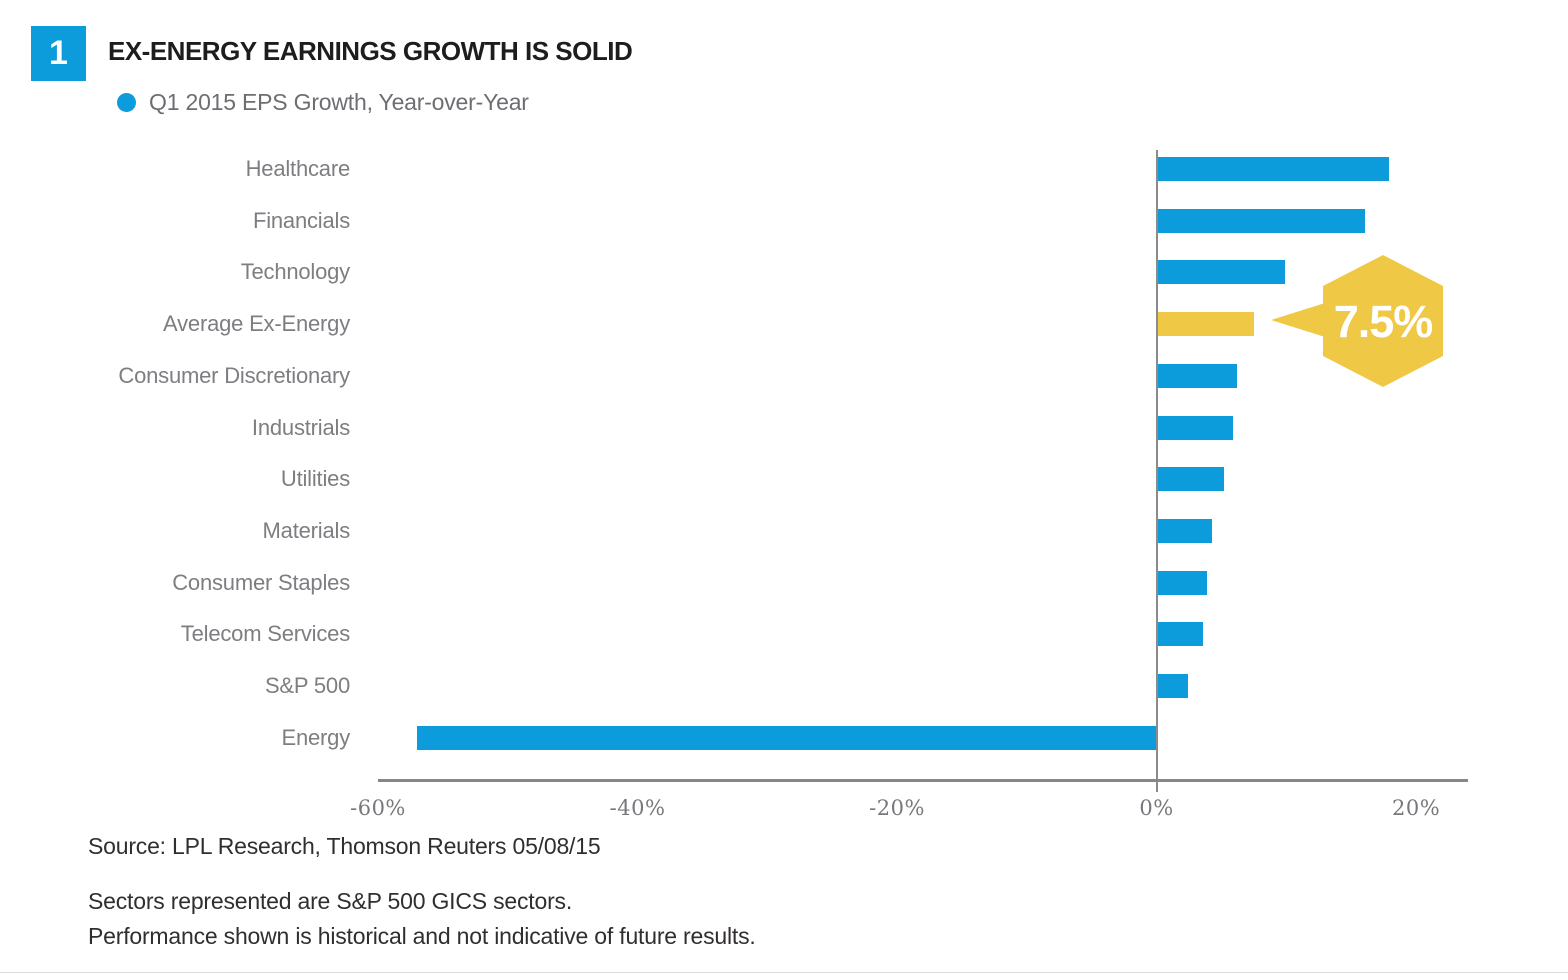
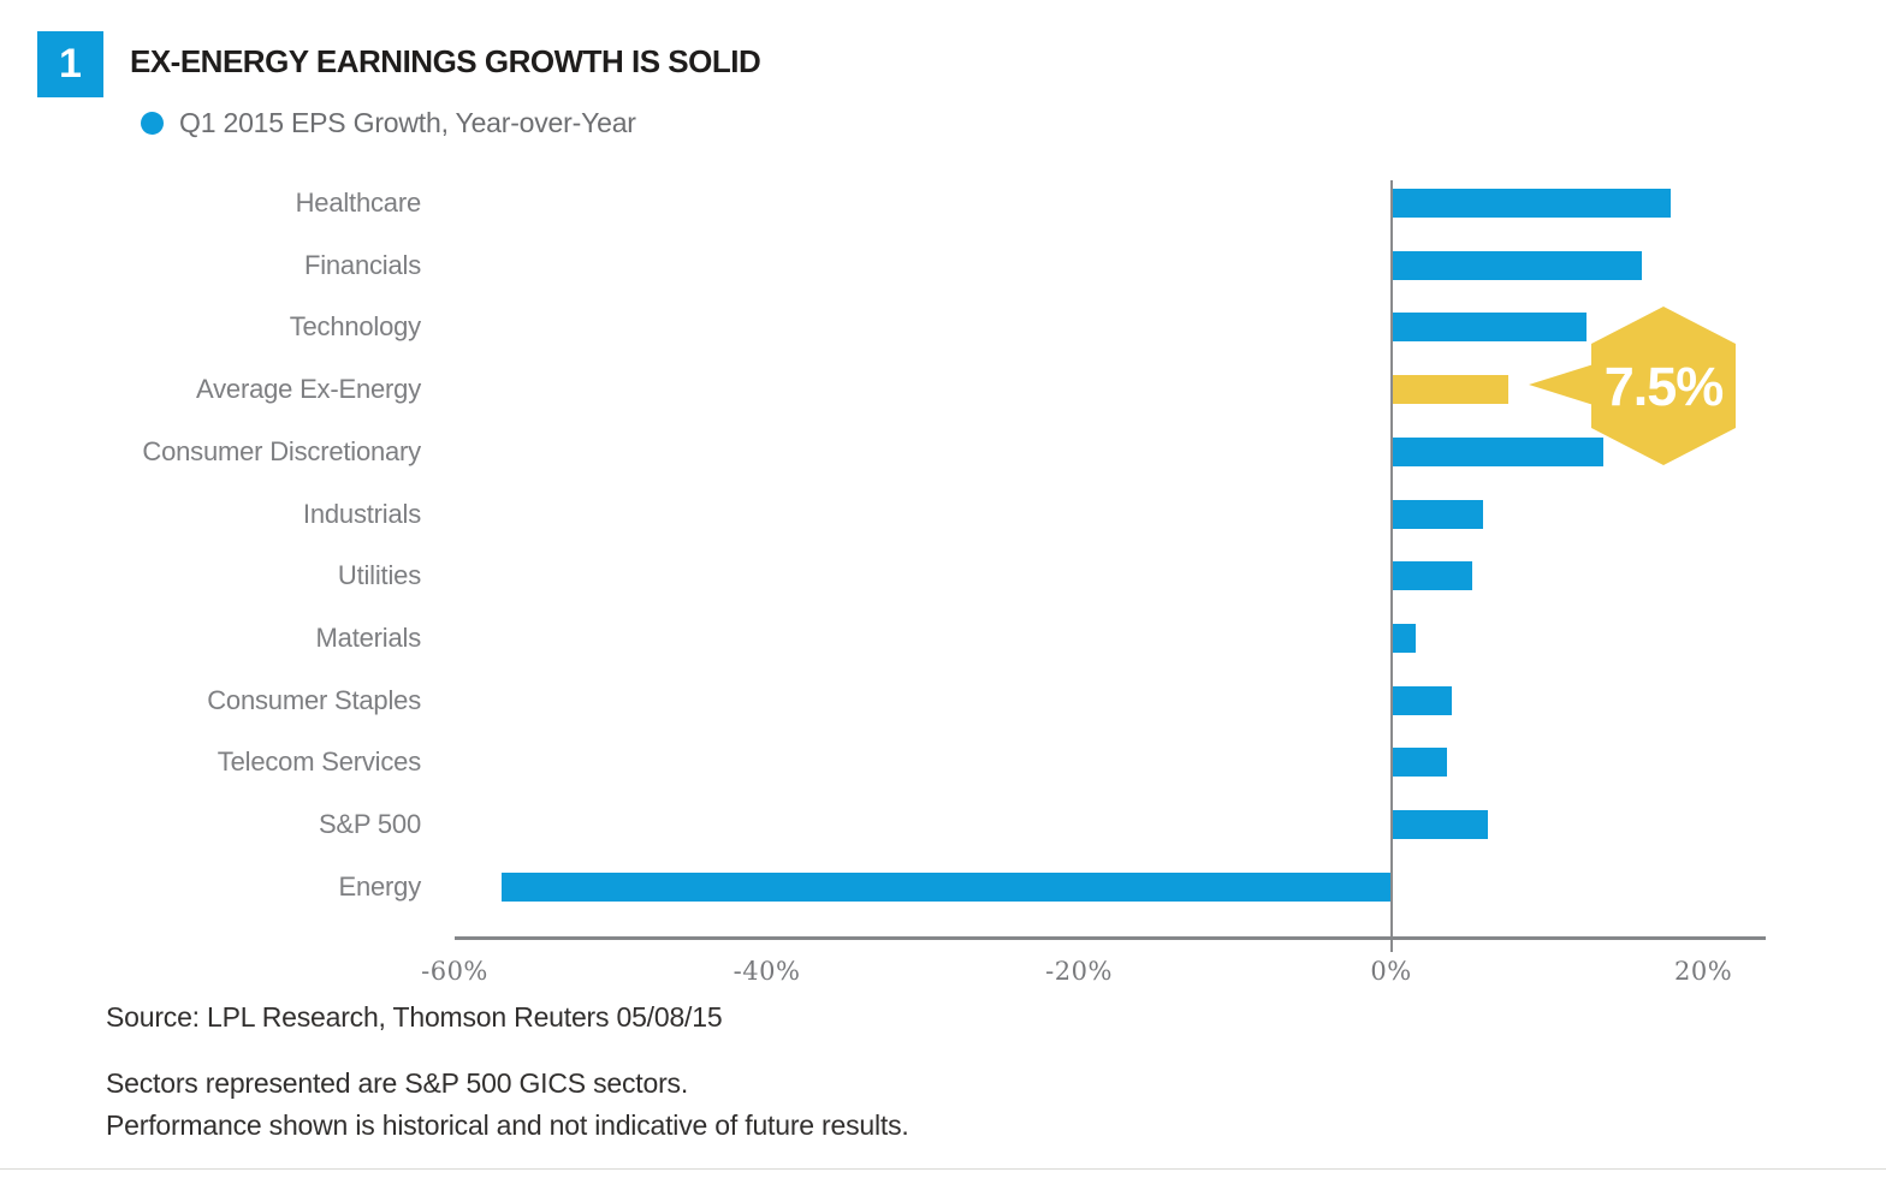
Technology: 9.9% -> 12.5%
Consumer Discretionary: 6.2% -> 13.6%
Materials: 4.3% -> 1.6%
S&P 500: 2.4% -> 6.2%
